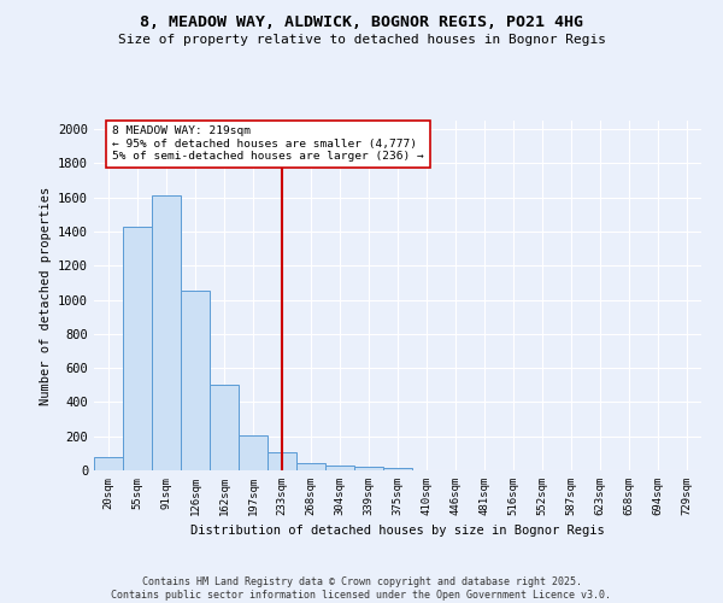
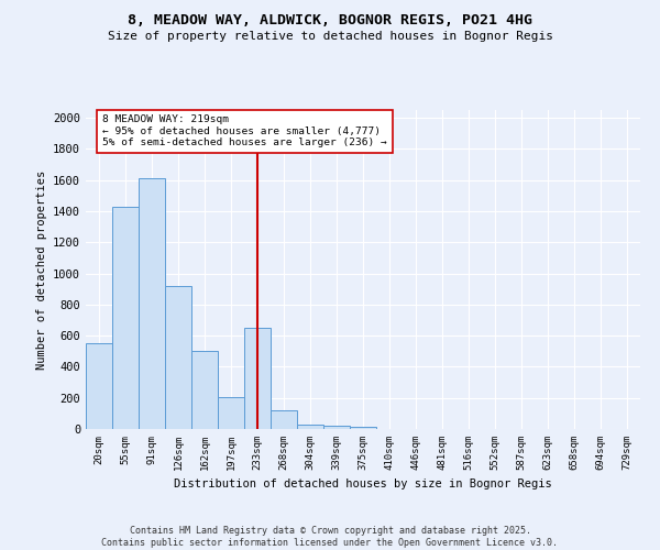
20sqm: 80 -> 550
126sqm: 1050 -> 920
233sqm: 100 -> 650
268sqm: 40 -> 120
